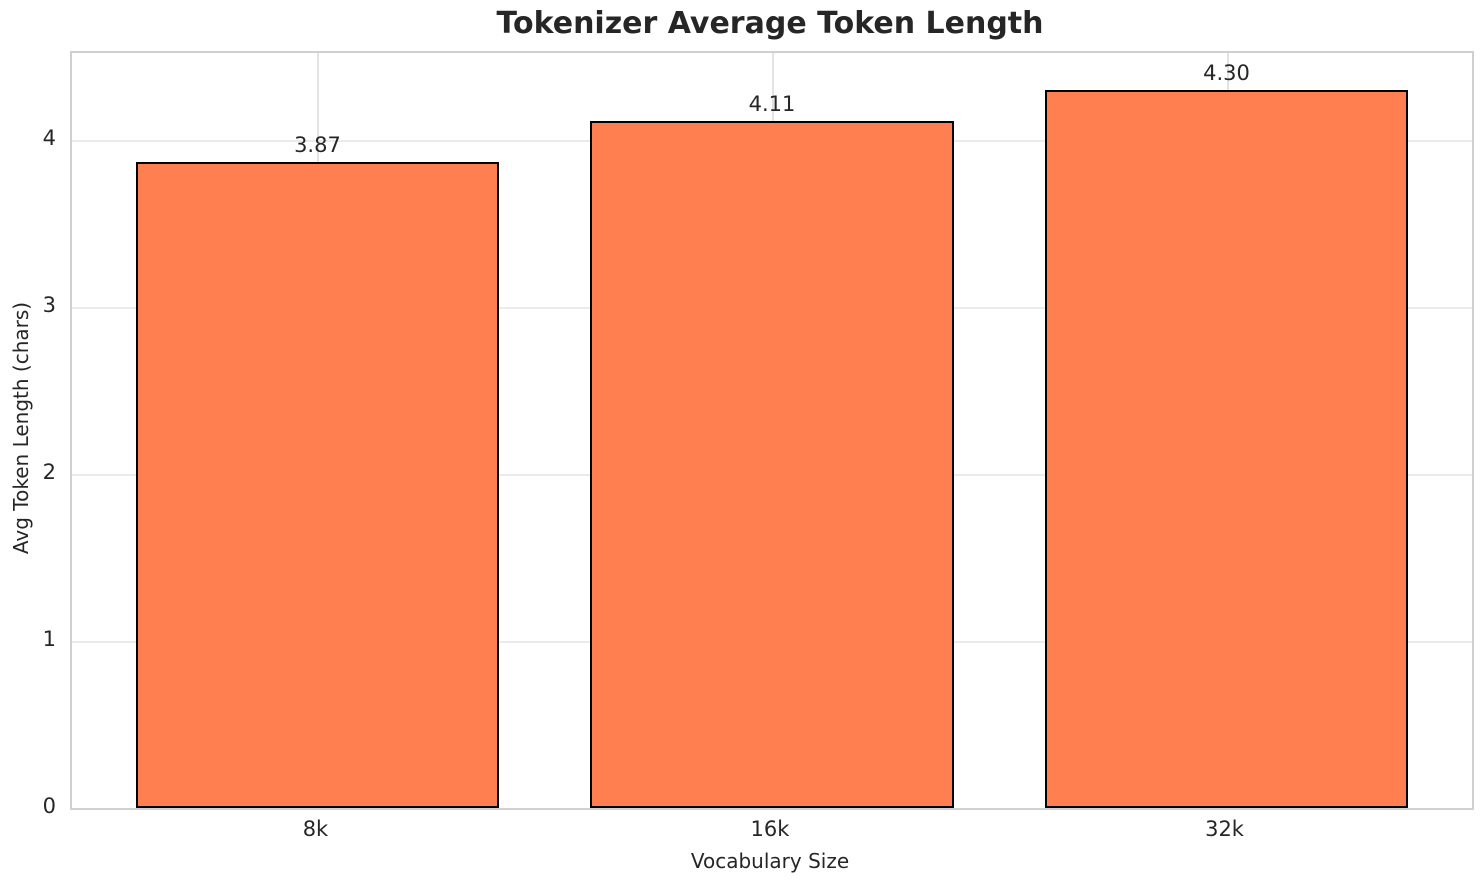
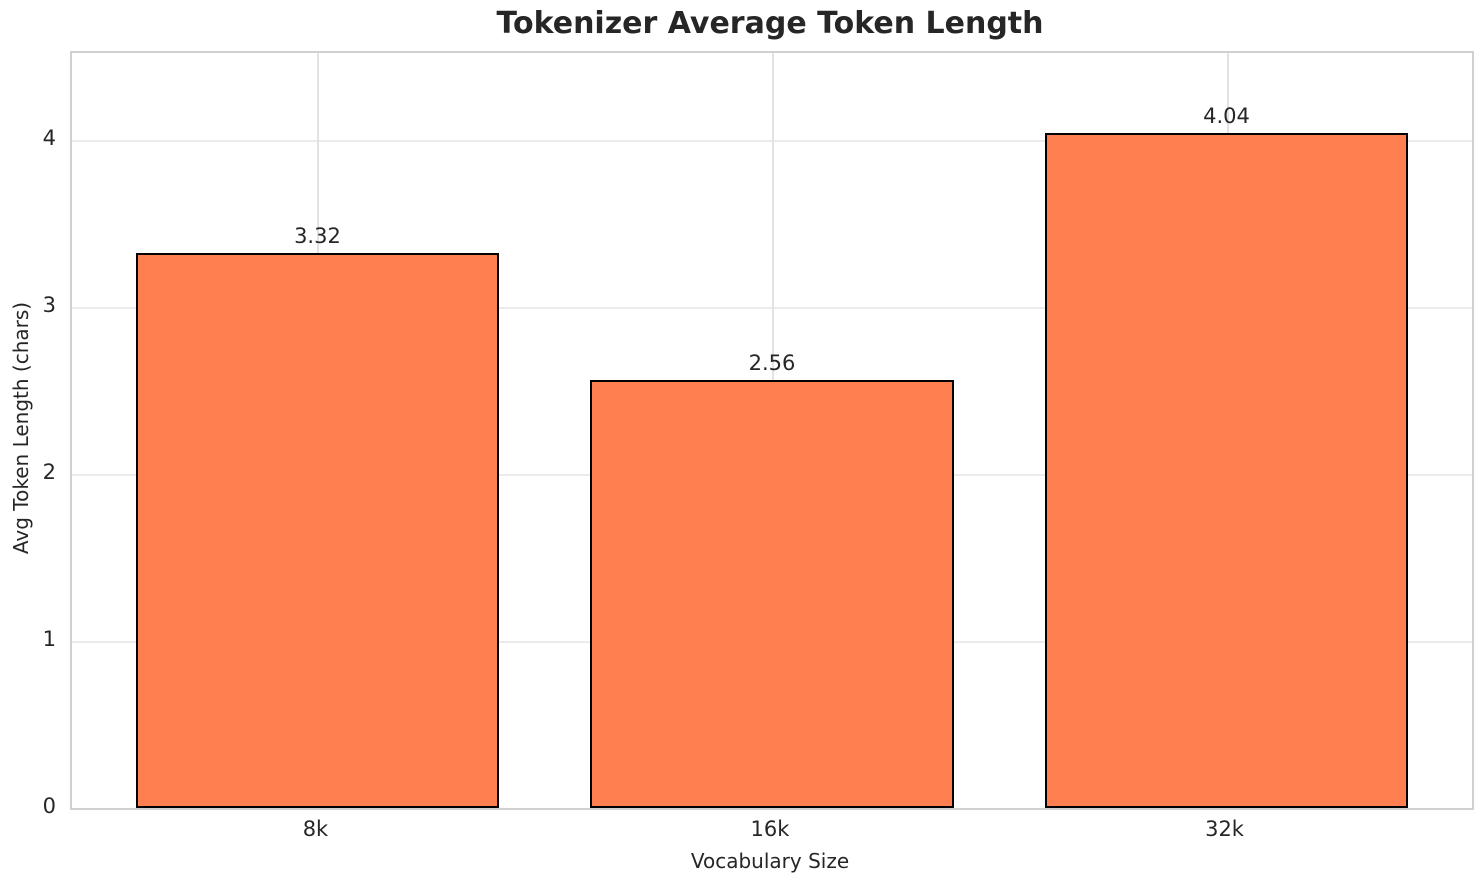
8k: 3.87 -> 3.32
16k: 4.11 -> 2.56
32k: 4.30 -> 4.04
